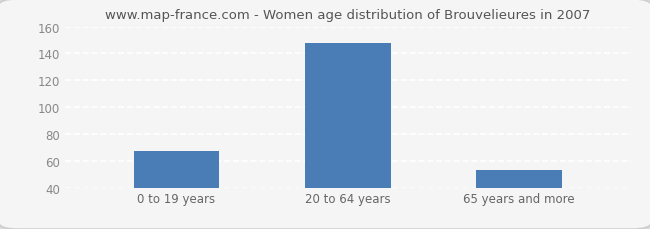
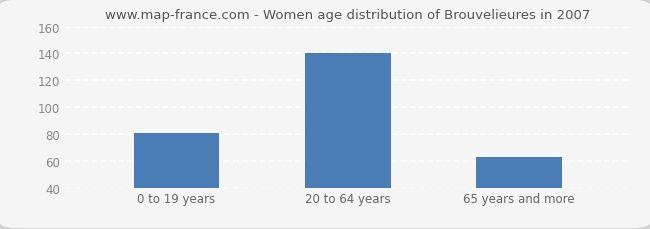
0 to 19 years: 67 -> 81
20 to 64 years: 148 -> 140
65 years and more: 53 -> 63
